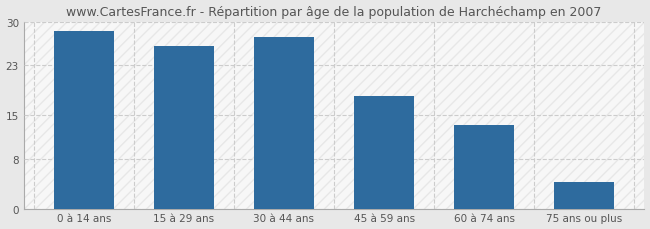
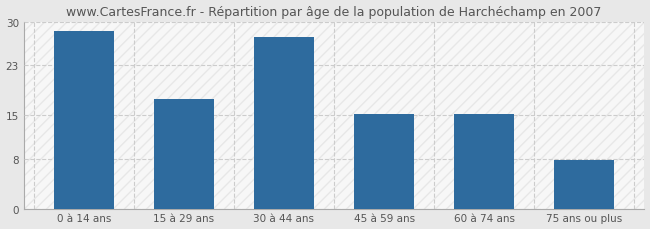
15 à 29 ans: 26.0 -> 17.5
45 à 59 ans: 18.0 -> 15.1
60 à 74 ans: 13.4 -> 15.1
75 ans ou plus: 4.2 -> 7.8
